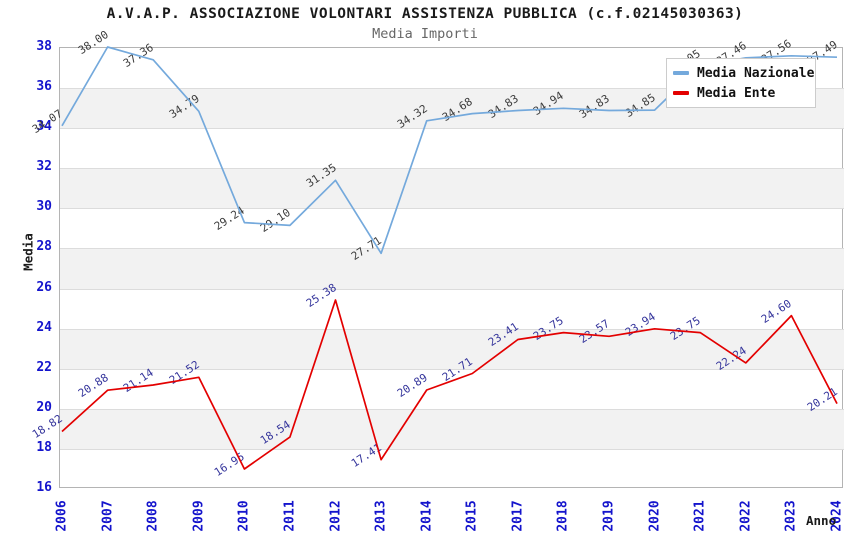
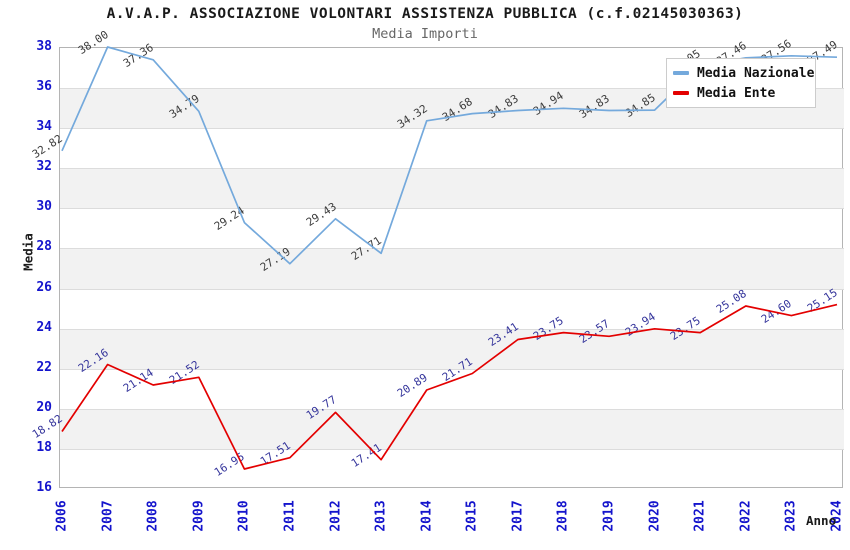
Media Nazionale/2006: 34.07 -> 32.82
Media Ente/2007: 20.88 -> 22.16
Media Nazionale/2011: 29.10 -> 27.19
Media Ente/2011: 18.54 -> 17.51
Media Nazionale/2012: 31.35 -> 29.43
Media Ente/2012: 25.38 -> 19.77
Media Ente/2022: 22.24 -> 25.08
Media Ente/2024: 20.21 -> 25.15
